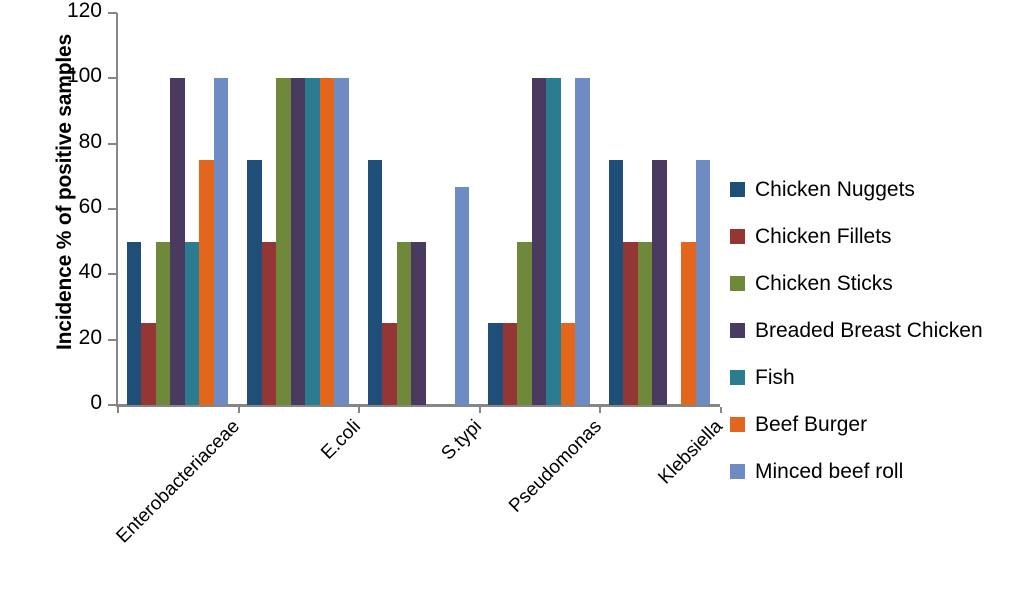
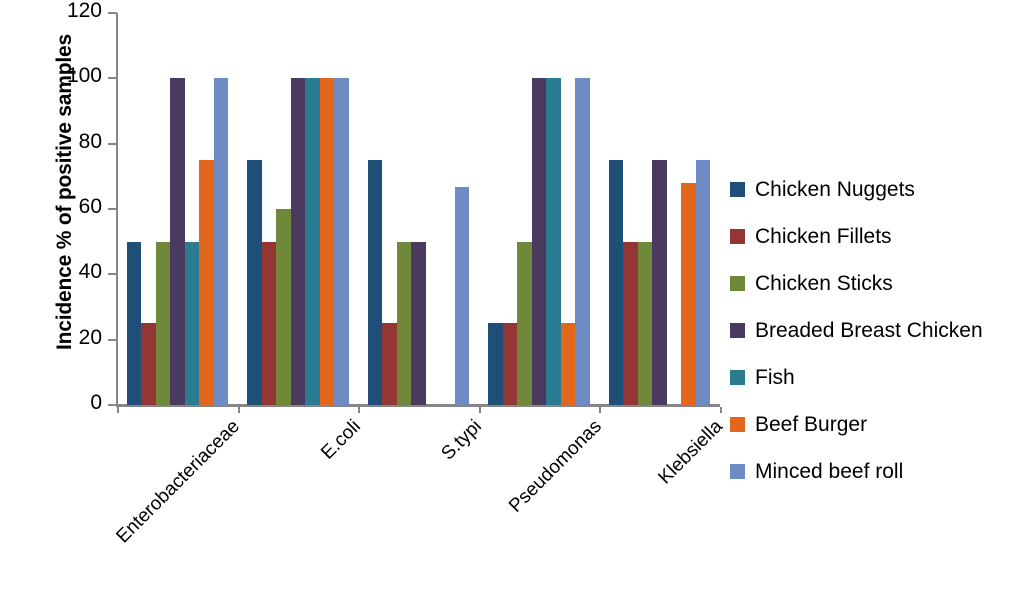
Chicken Sticks/E.coli: 100 -> 60
Beef Burger/Klebsiella: 50 -> 68
